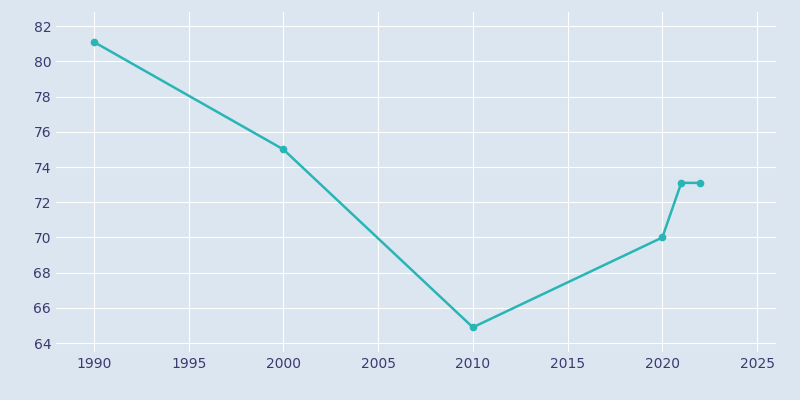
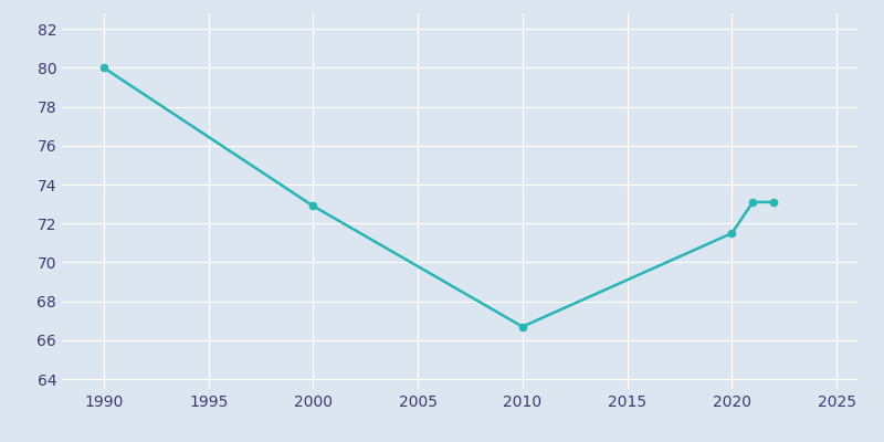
1990: 81.1 -> 80.0
2000: 75.0 -> 72.9
2010: 64.9 -> 66.7
2020: 70.0 -> 71.5
